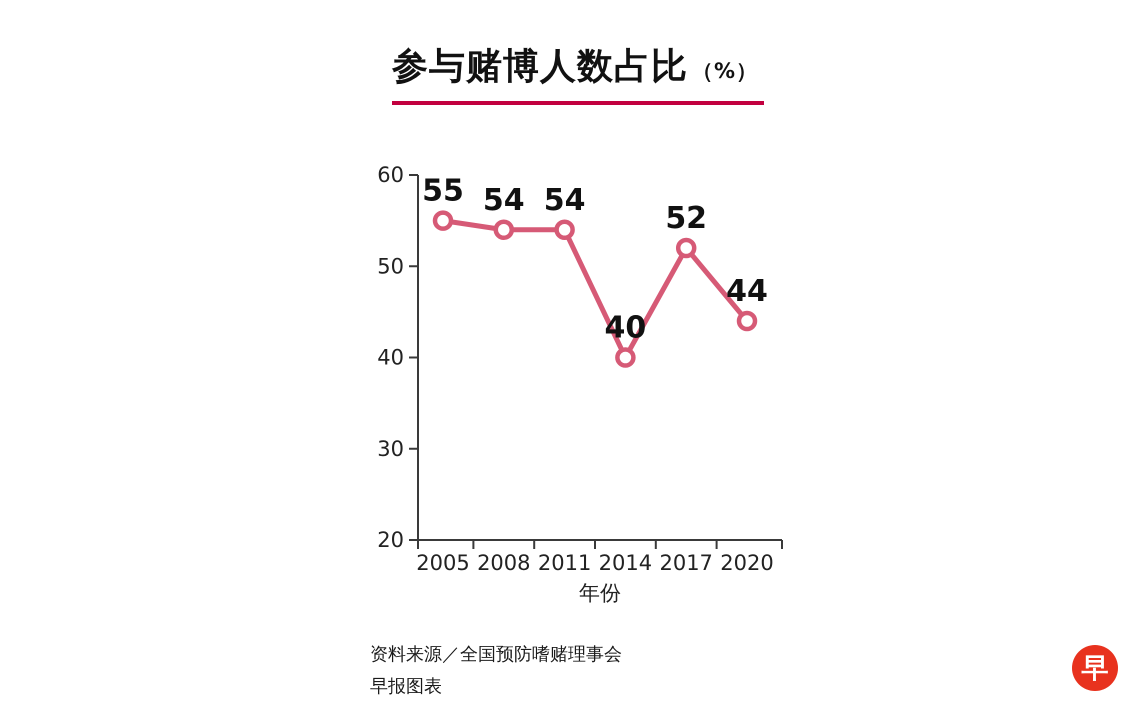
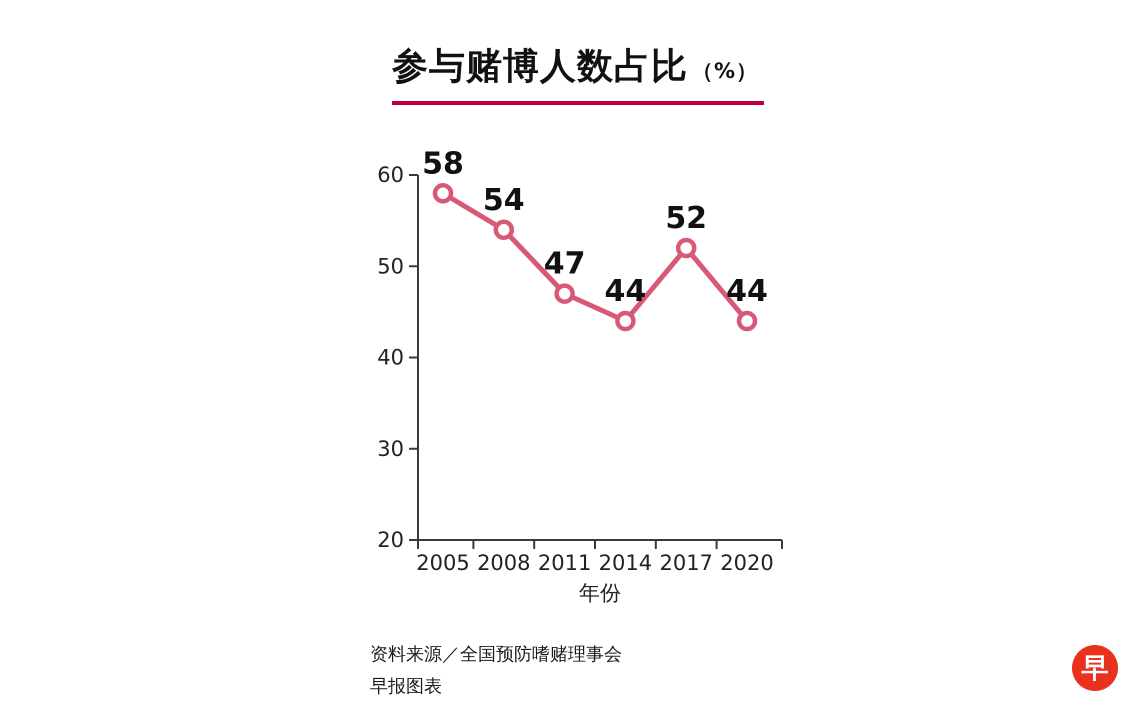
2005: 55 -> 58
2011: 54 -> 47
2014: 40 -> 44
